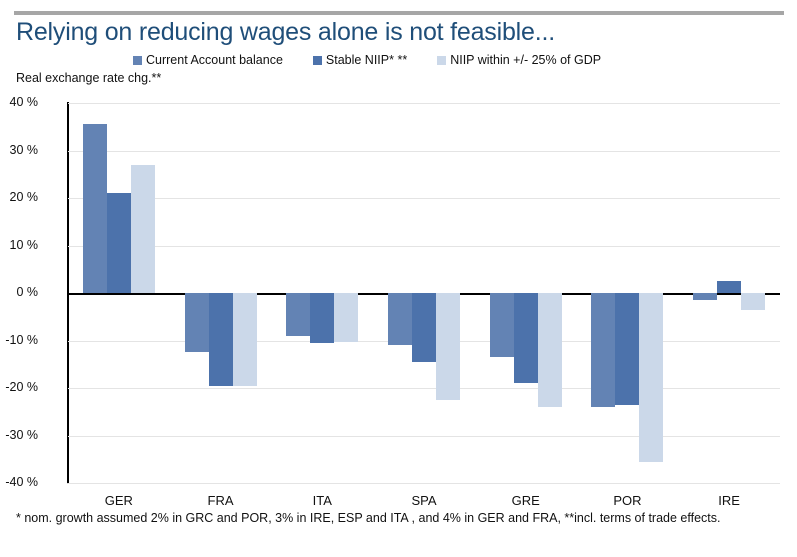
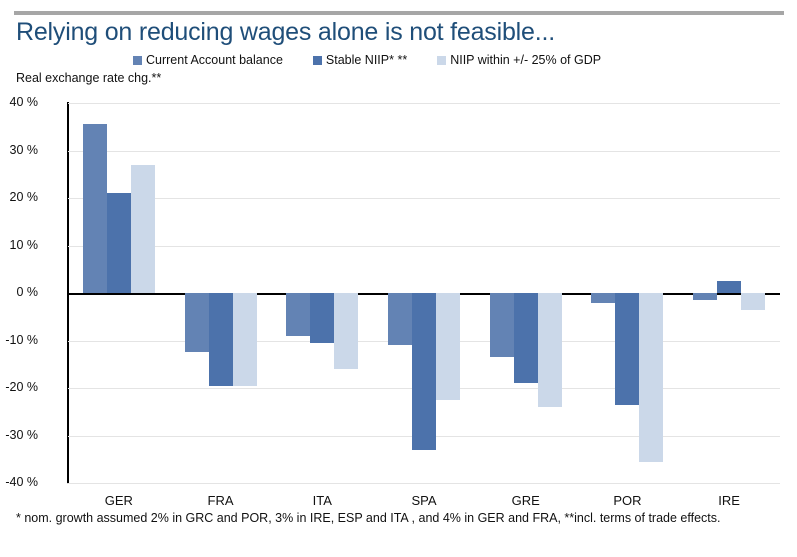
NIIP within +/- 25% of GDP/ITA: -10% -> -16%
Stable NIIP* **/SPA: -14% -> -33%
Current Account balance/POR: -24% -> -2%
